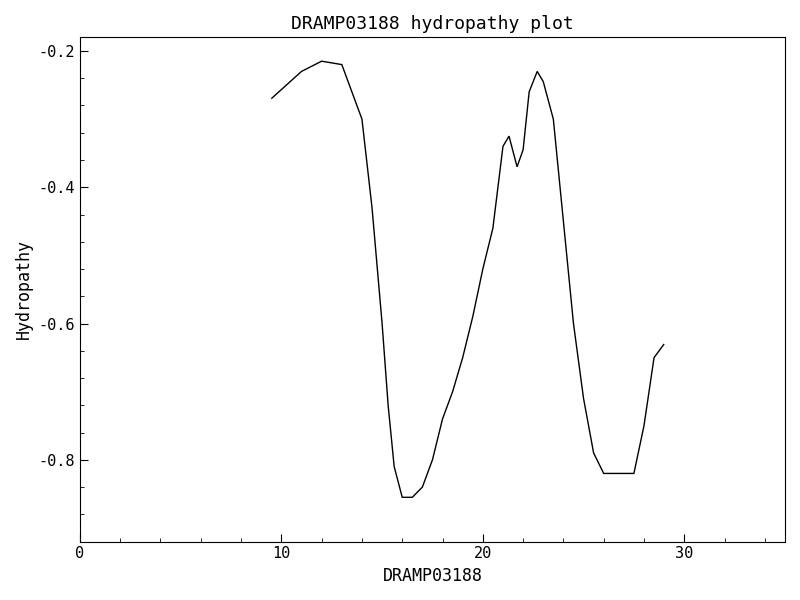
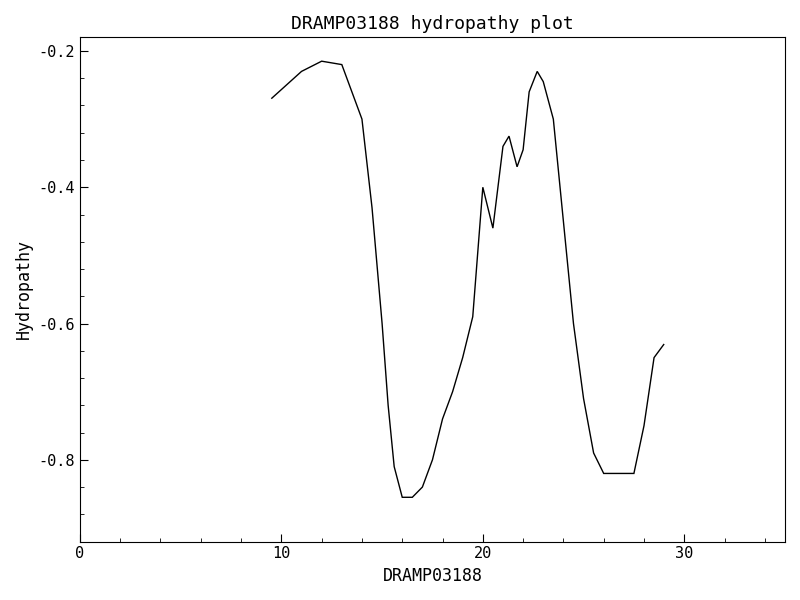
20: -0.520 -> -0.400
